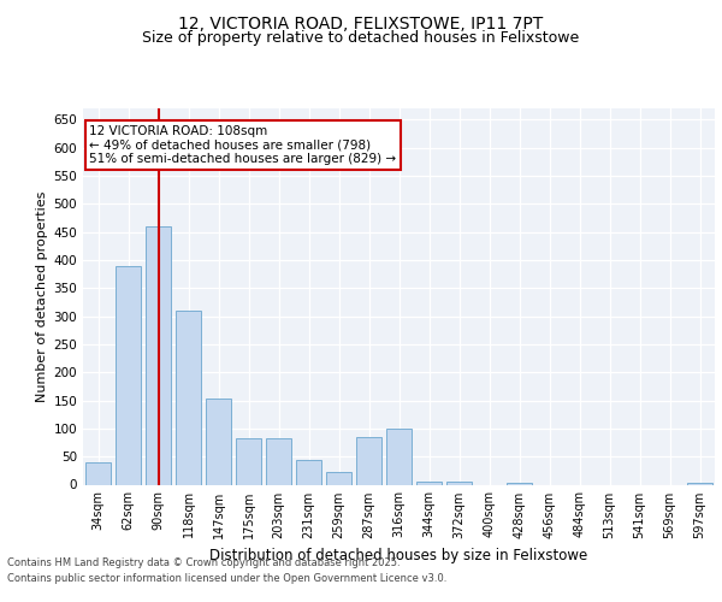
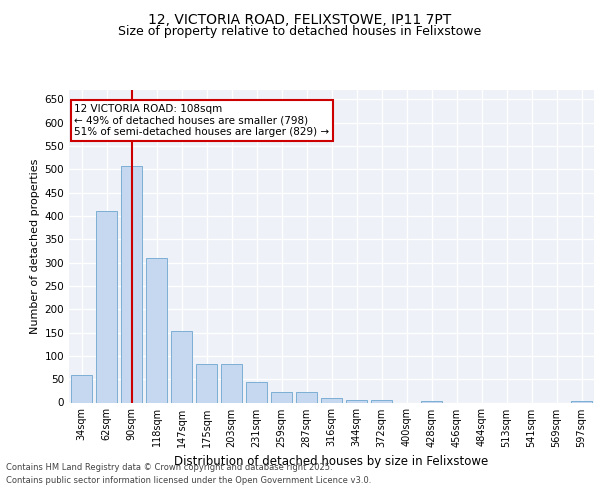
34sqm: 40 -> 60
62sqm: 390 -> 410
90sqm: 460 -> 507
287sqm: 85 -> 22
316sqm: 100 -> 9
